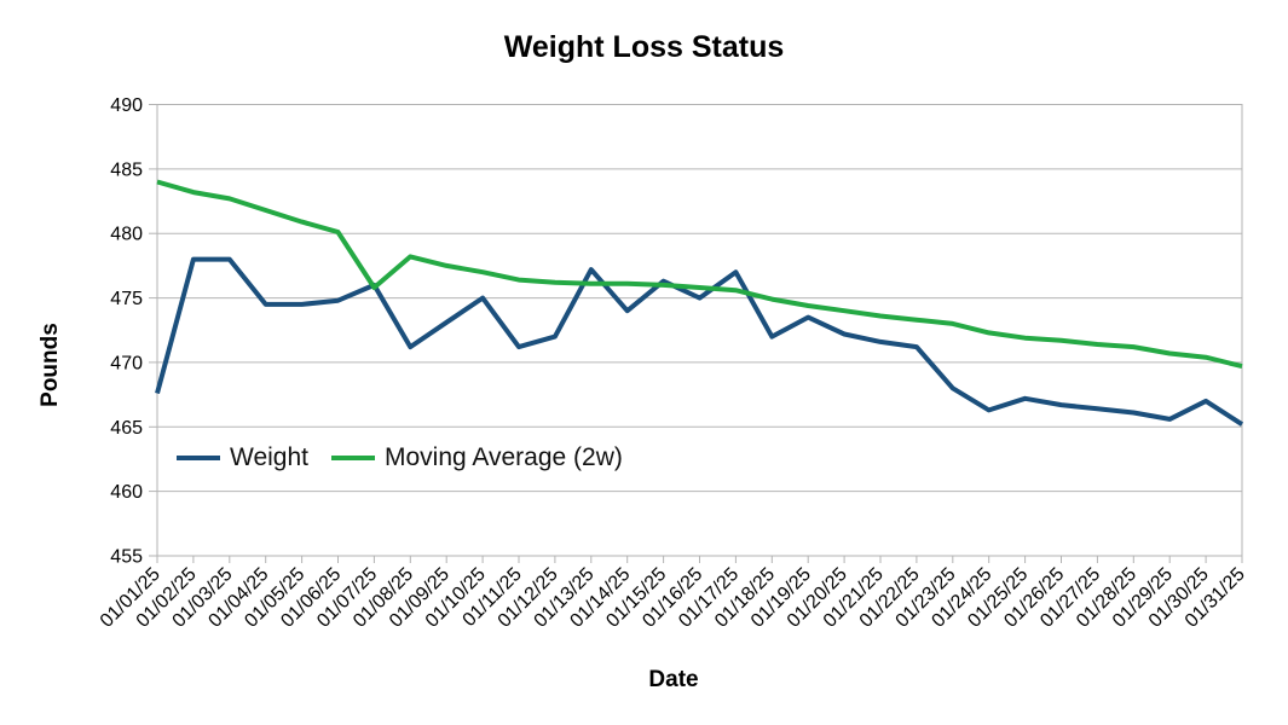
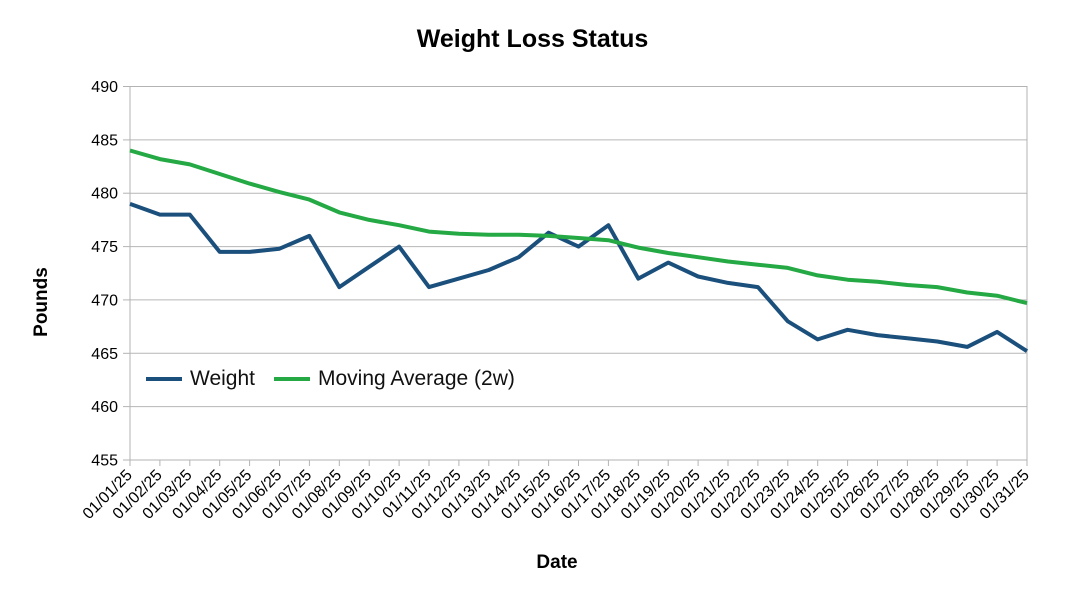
Weight/01/01/25: 467.6 -> 479.0
Moving Average (2w)/01/07/25: 475.8 -> 479.4
Weight/01/13/25: 477.2 -> 472.8
